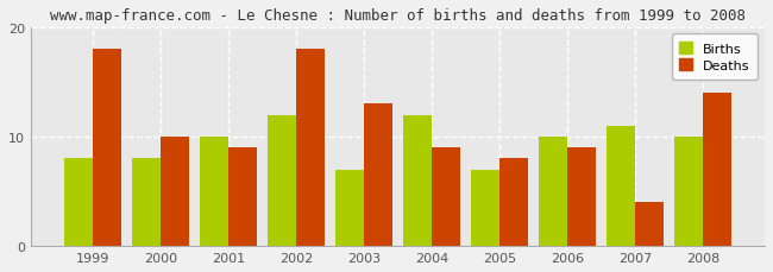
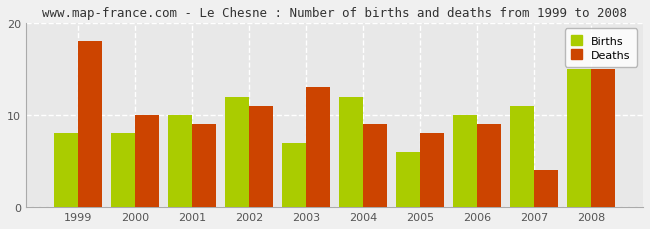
Deaths/2002: 18 -> 11
Births/2005: 7 -> 6
Births/2008: 10 -> 15
Deaths/2008: 14 -> 15
